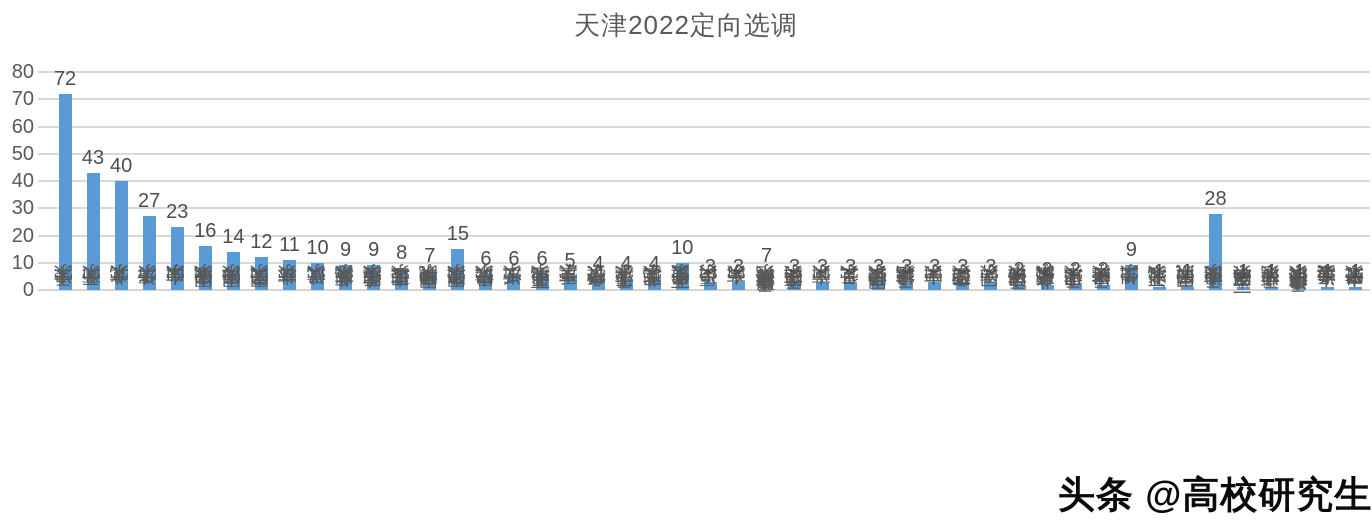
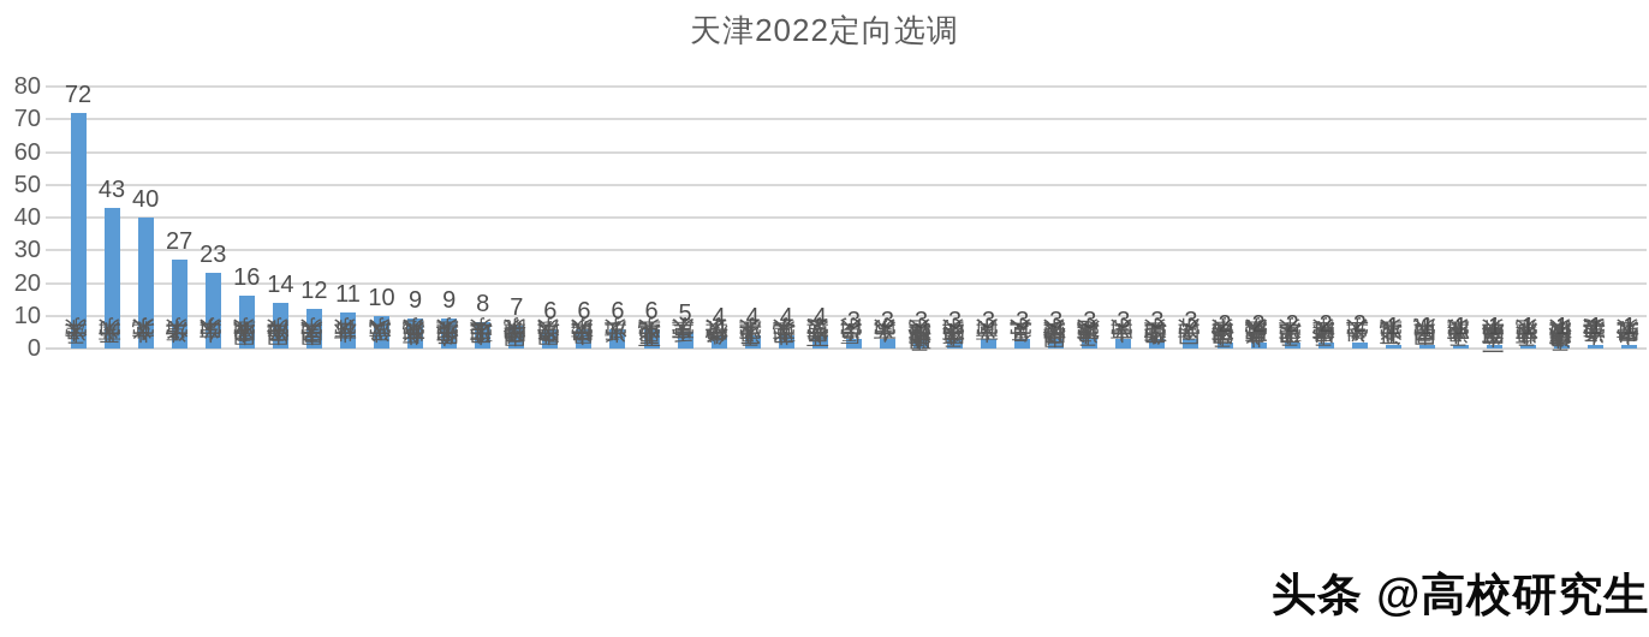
中国政法大学: 15 -> 6
西安交通大学: 10 -> 4
天津职业技术师范大学: 7 -> 3
兰州大学: 9 -> 2
天津商业大学: 28 -> 1
